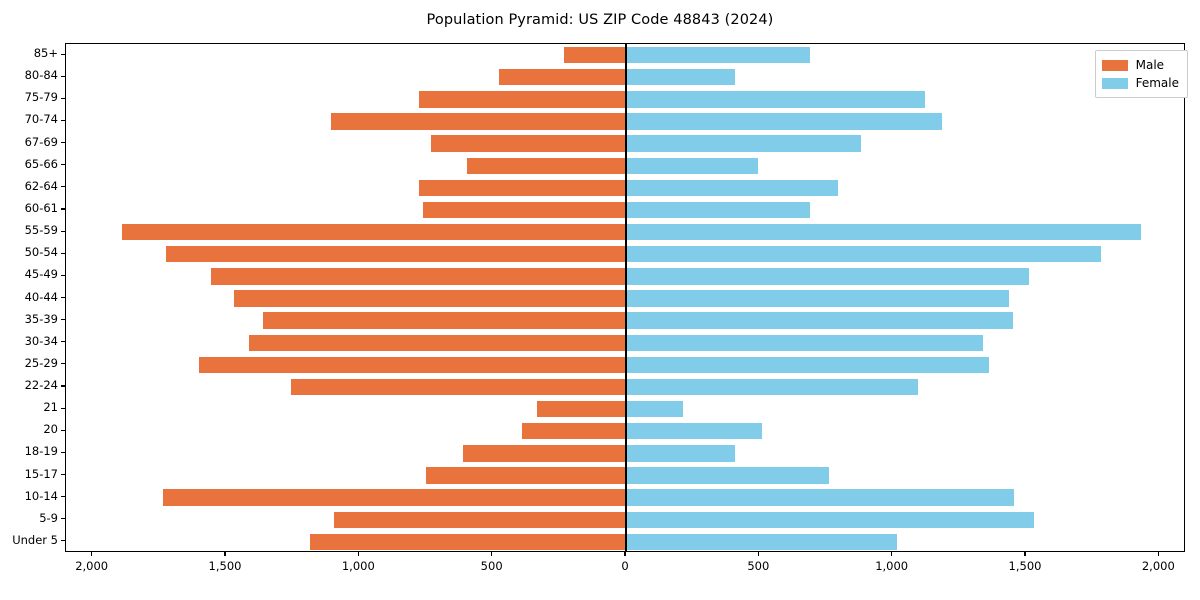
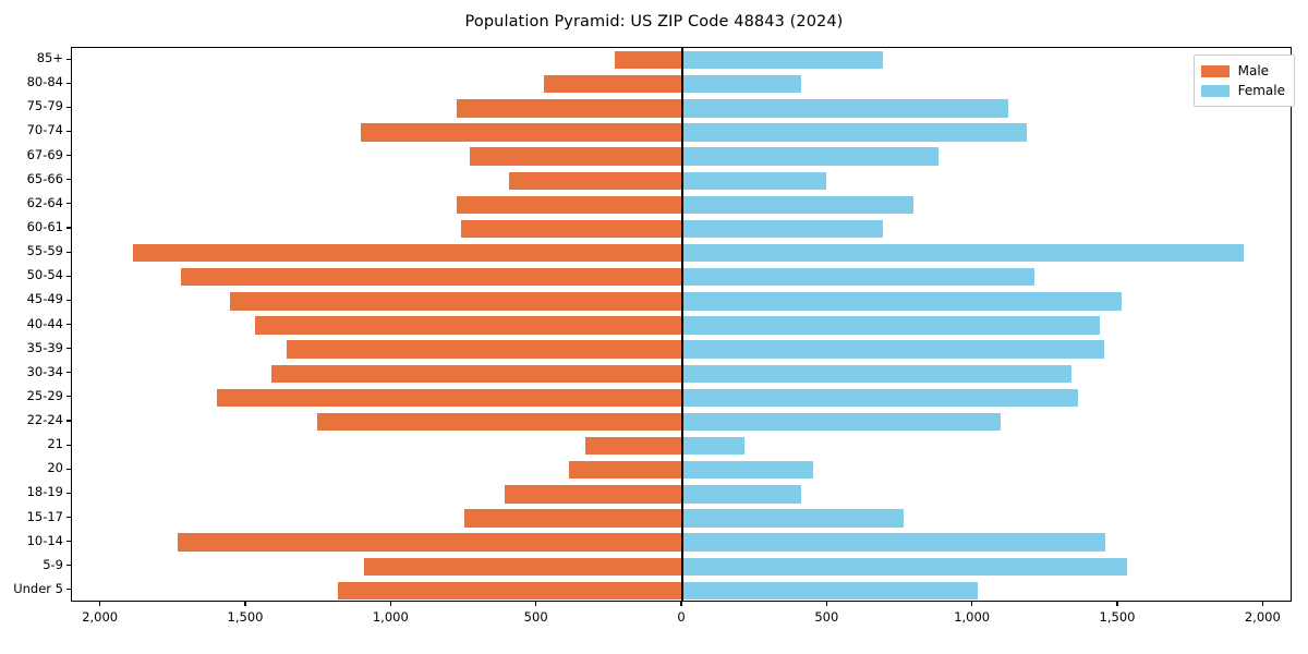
Female/50-54: 1780 -> 1210
Female/20: 510 -> 450
